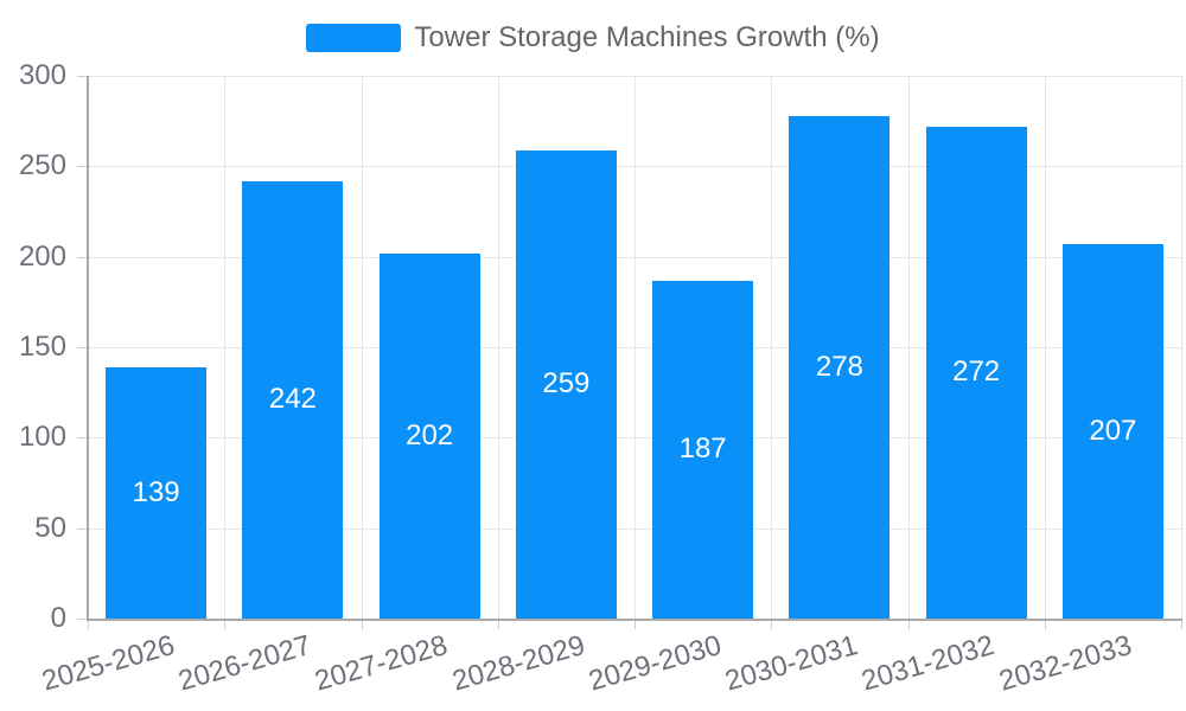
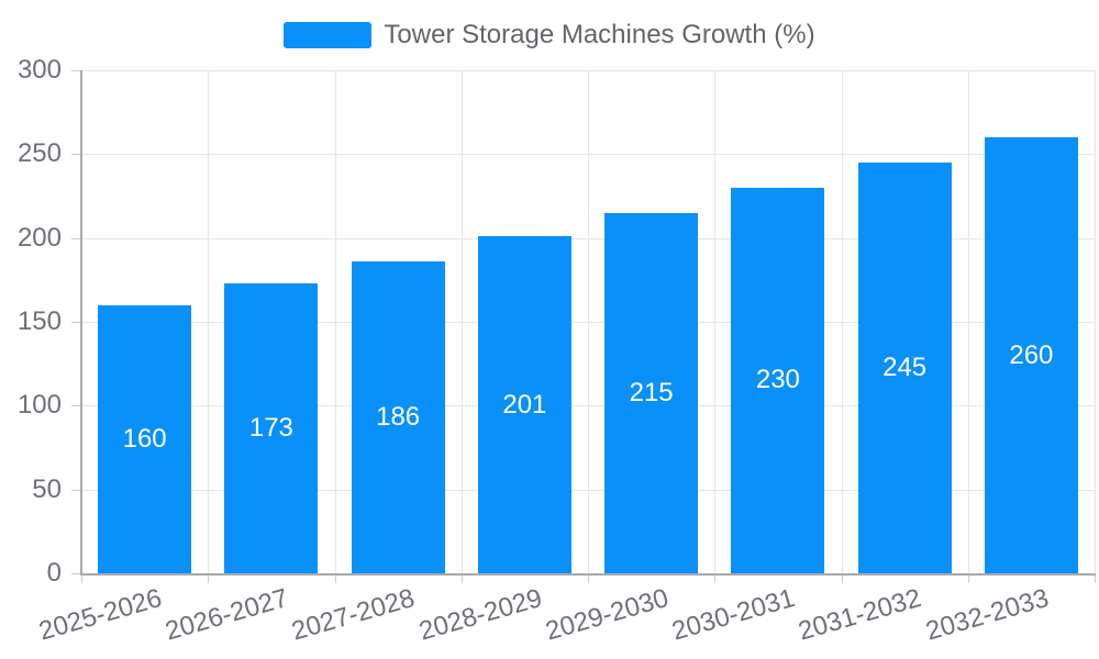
2025-2026: 139 -> 160
2026-2027: 242 -> 173
2027-2028: 202 -> 186
2028-2029: 259 -> 201
2029-2030: 187 -> 215
2030-2031: 278 -> 230
2031-2032: 272 -> 245
2032-2033: 207 -> 260
